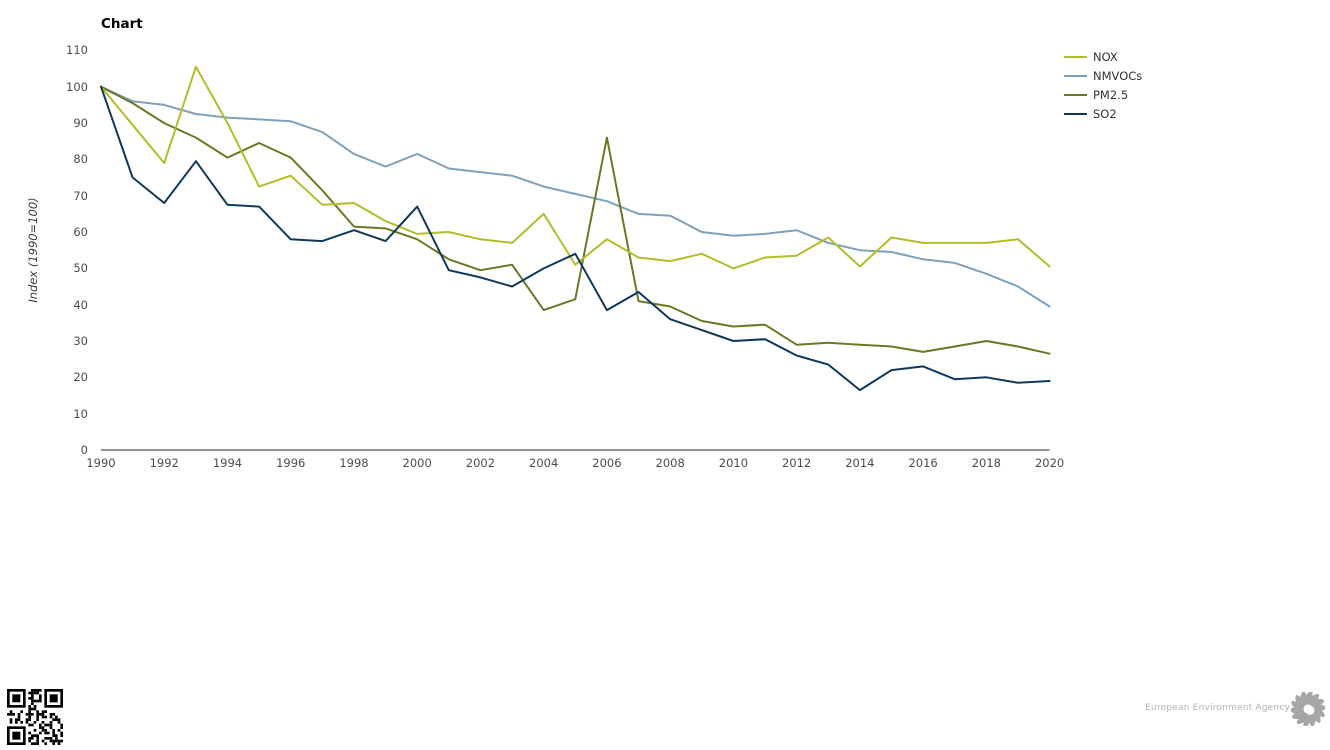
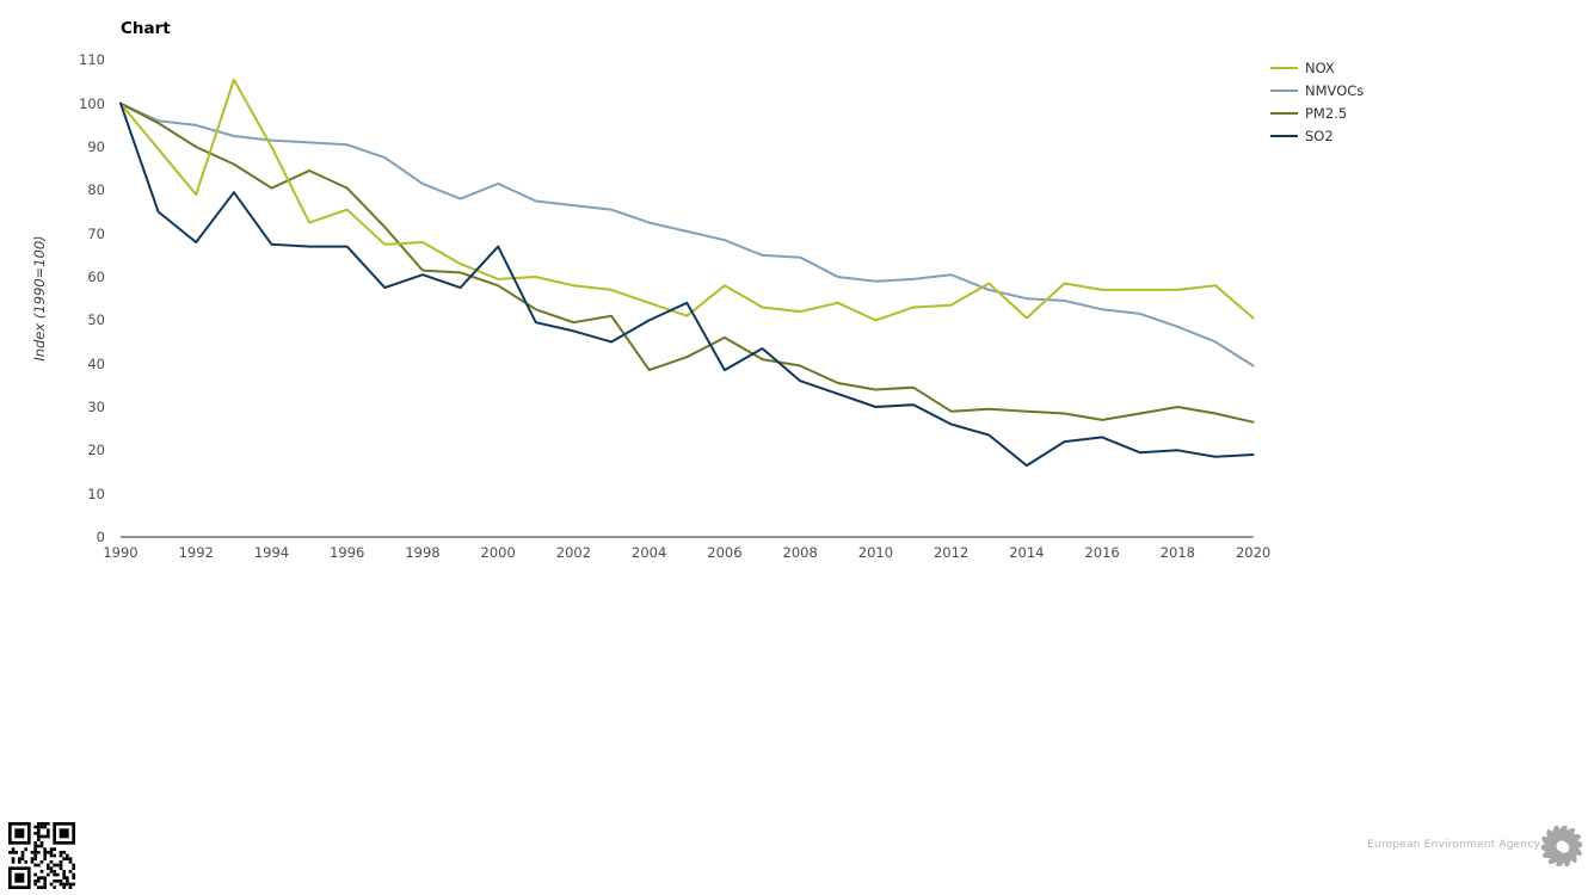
SO2/1996: 58 -> 67
NOX/2004: 65 -> 54
PM2.5/2006: 86 -> 46
